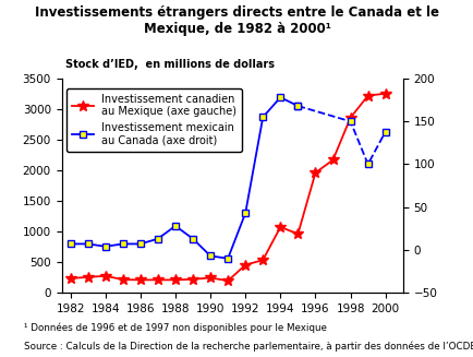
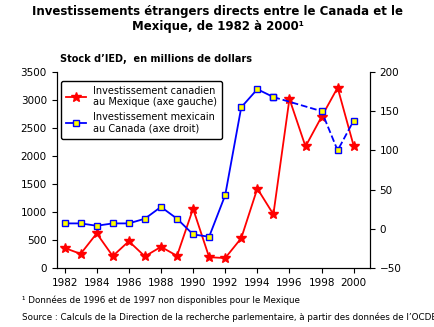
Investissement canadien au Mexique (axe gauche)/1982: 240 -> 360
Investissement canadien au Mexique (axe gauche)/1984: 280 -> 620
Investissement canadien au Mexique (axe gauche)/1986: 210 -> 480
Investissement canadien au Mexique (axe gauche)/1988: 210 -> 380
Investissement canadien au Mexique (axe gauche)/1990: 240 -> 1060
Investissement canadien au Mexique (axe gauche)/1992: 460 -> 180
Investissement canadien au Mexique (axe gauche)/1994: 1080 -> 1420
Investissement canadien au Mexique (axe gauche)/1996: 1960 -> 3020
Investissement canadien au Mexique (axe gauche)/1998: 2860 -> 2700
Investissement canadien au Mexique (axe gauche)/2000: 3260 -> 2180
